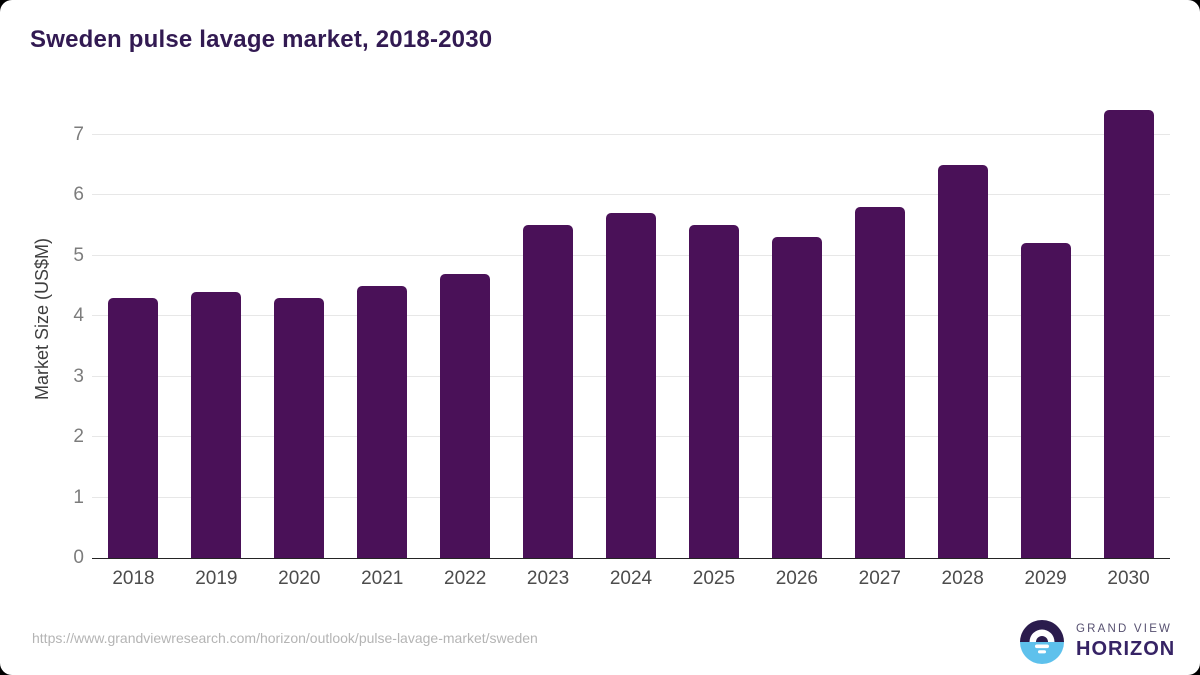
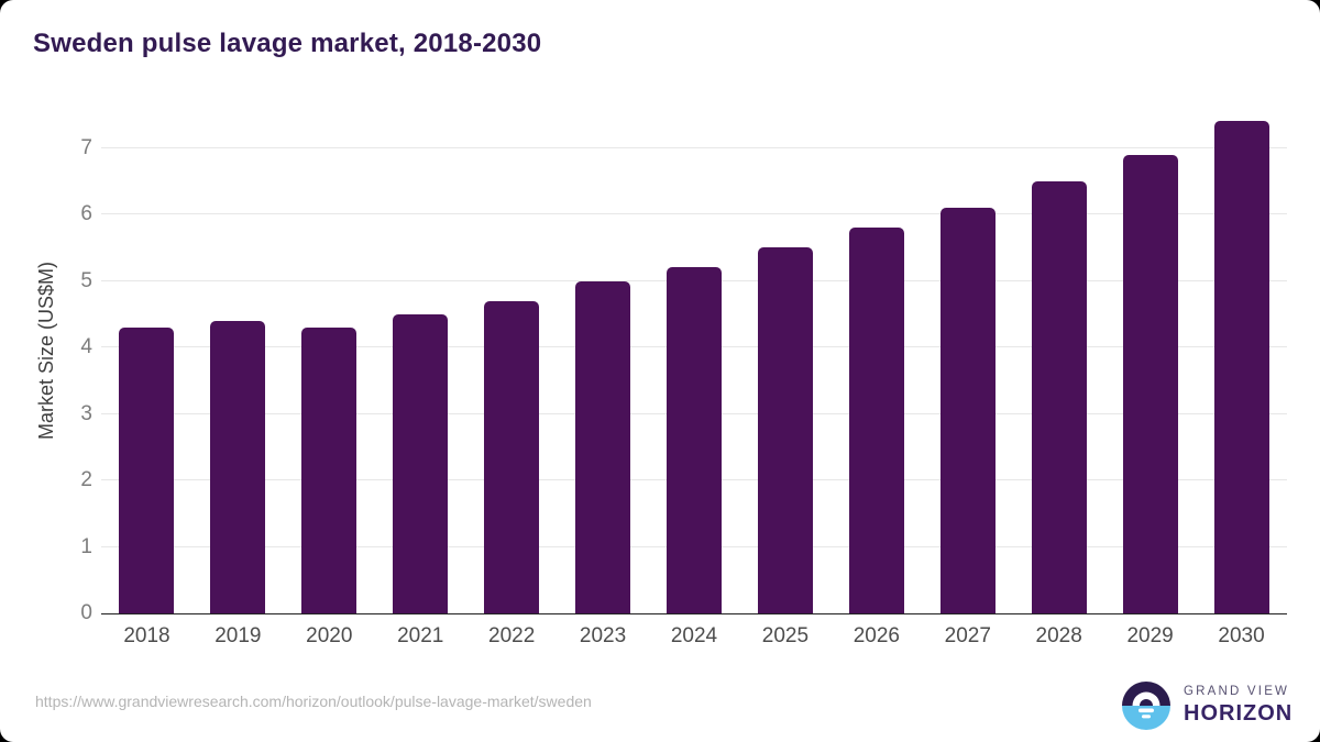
2023: 5.5 -> 5.0
2024: 5.7 -> 5.2
2026: 5.3 -> 5.8
2027: 5.8 -> 6.1
2029: 5.2 -> 6.9
